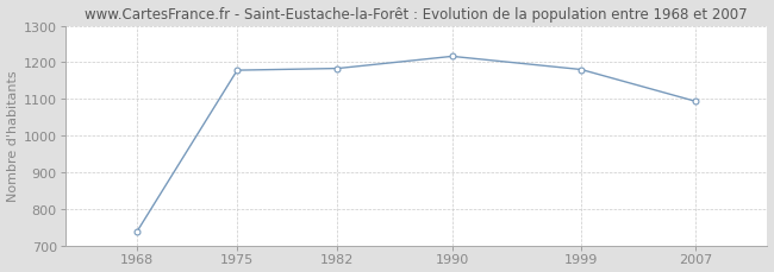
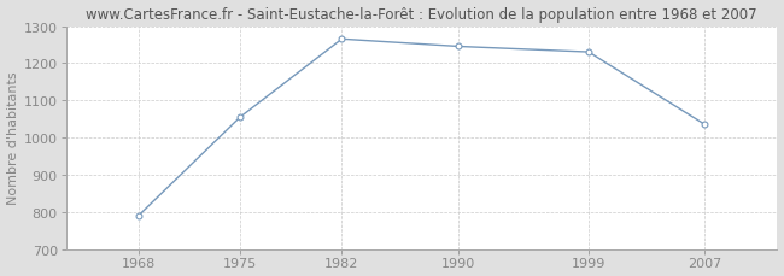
1968: 737 -> 790
1975: 1178 -> 1055
1982: 1183 -> 1265
1990: 1216 -> 1245
1999: 1180 -> 1230
2007: 1093 -> 1035
